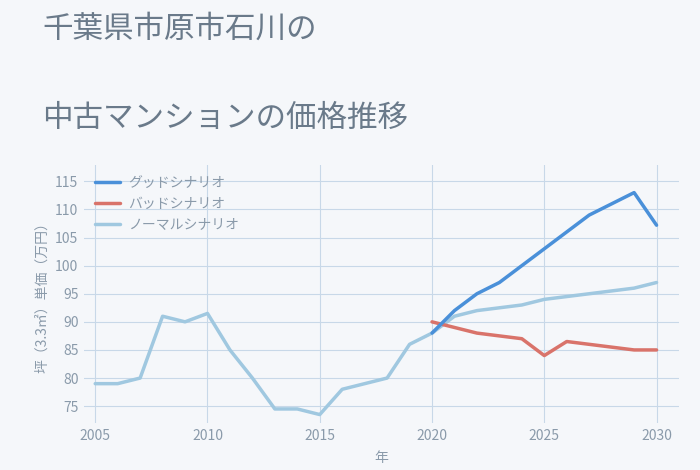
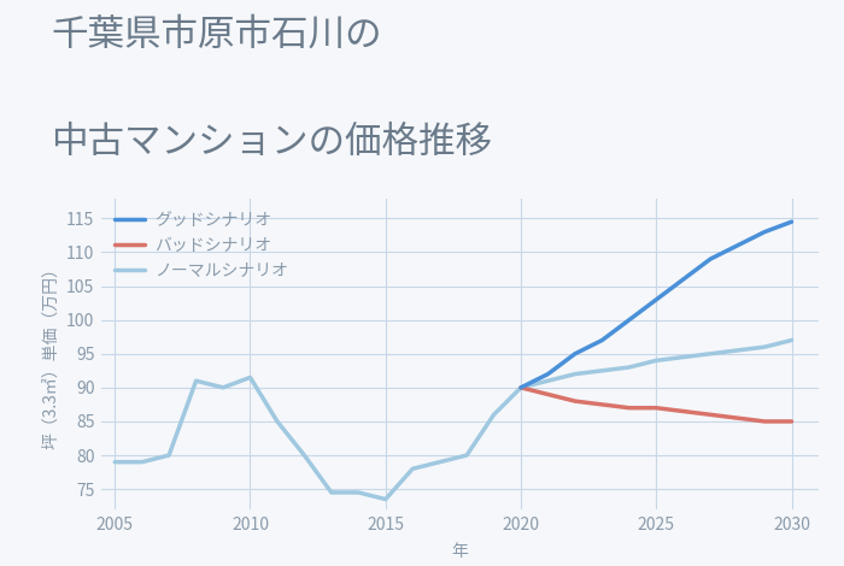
ノーマルシナリオ/2020: 88.0 -> 90.0
グッドシナリオ/2020: 88.0 -> 90.0
バッドシナリオ/2025: 84.0 -> 87.0
グッドシナリオ/2030: 107.2 -> 114.5
